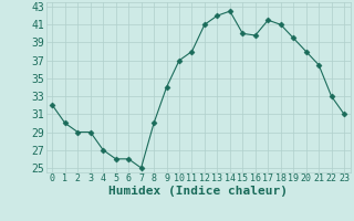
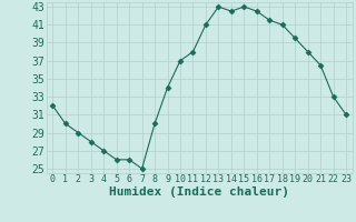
3: 29.0 -> 28.0
13: 42.0 -> 43.0
15: 40.0 -> 43.0
16: 39.8 -> 42.5
